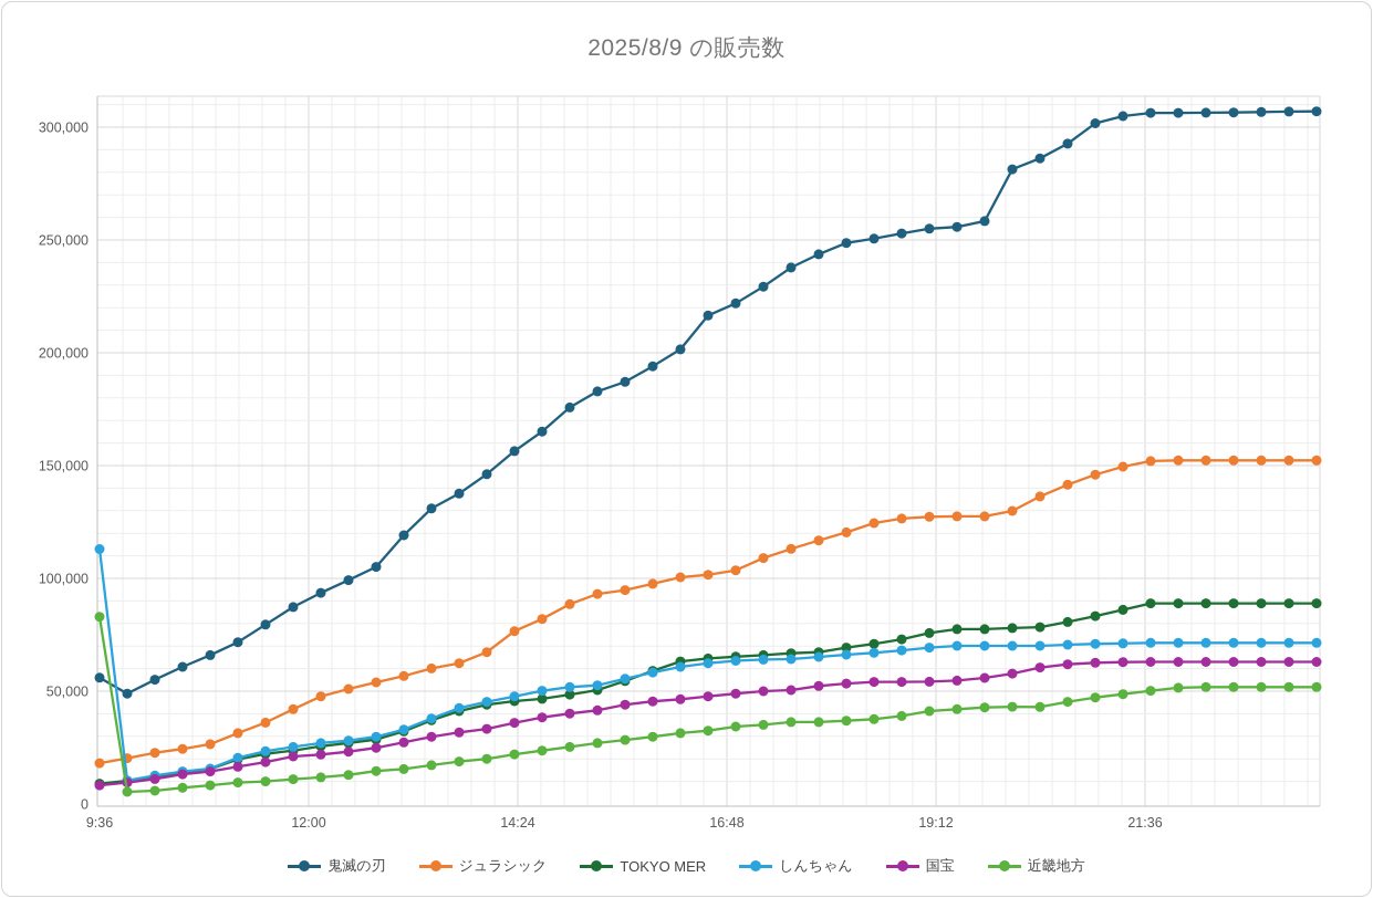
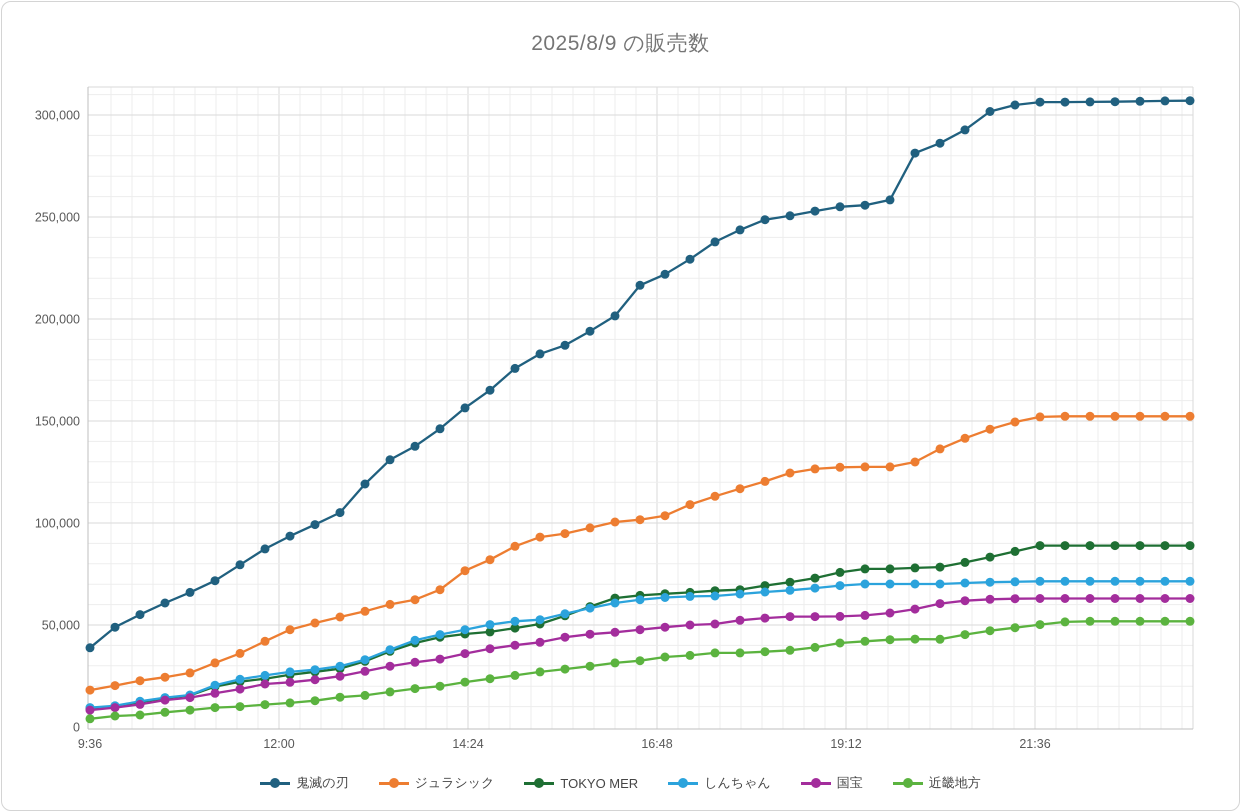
鬼滅の刃/9:36: 56000 -> 39000
しんちゃん/9:36: 113000 -> 10000
近畿地方/9:36: 83000 -> 4000
